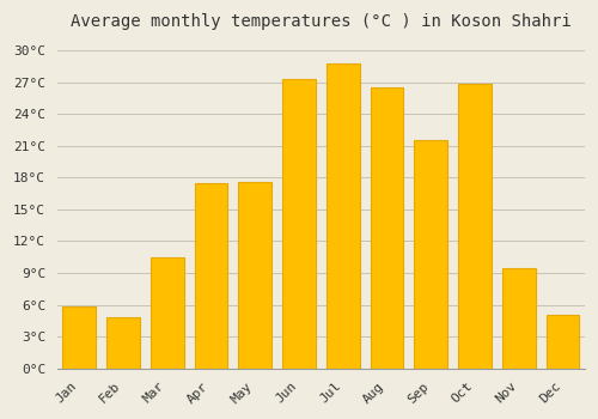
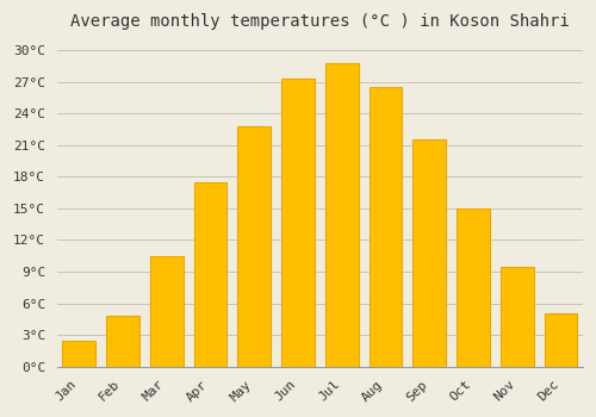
Jan: 5.8°C -> 2.5°C
May: 17.6°C -> 22.8°C
Oct: 26.8°C -> 15.0°C
